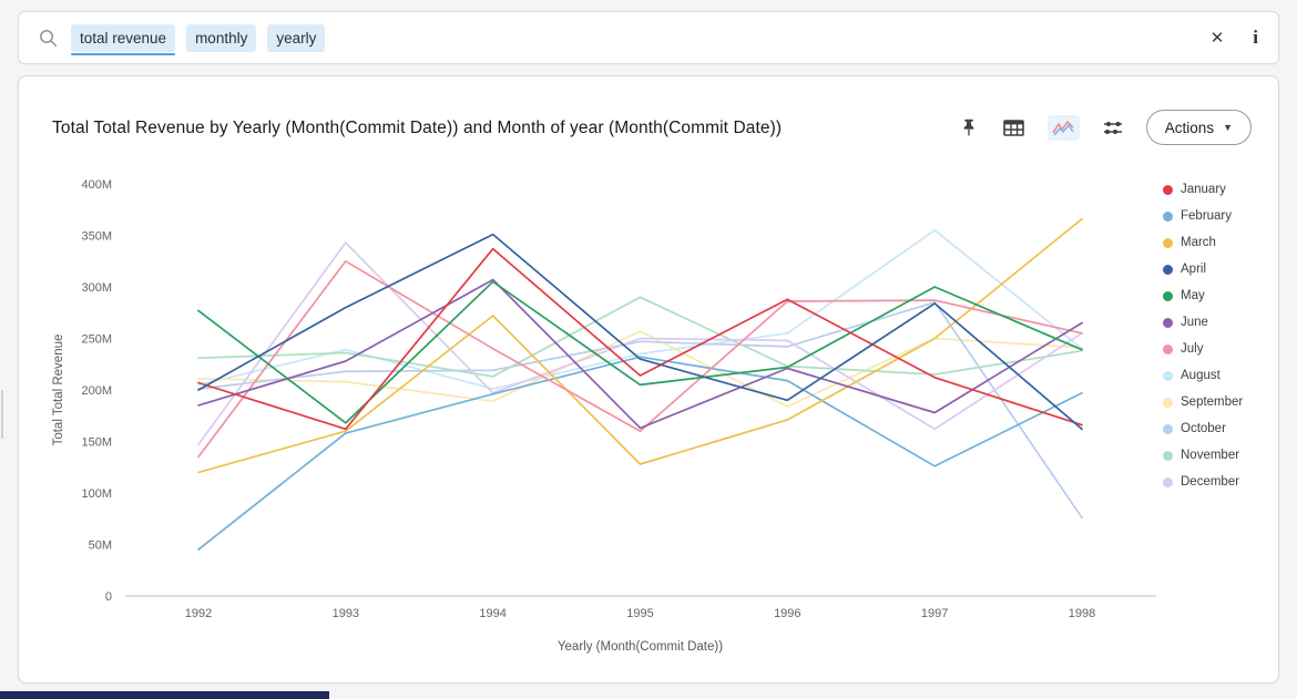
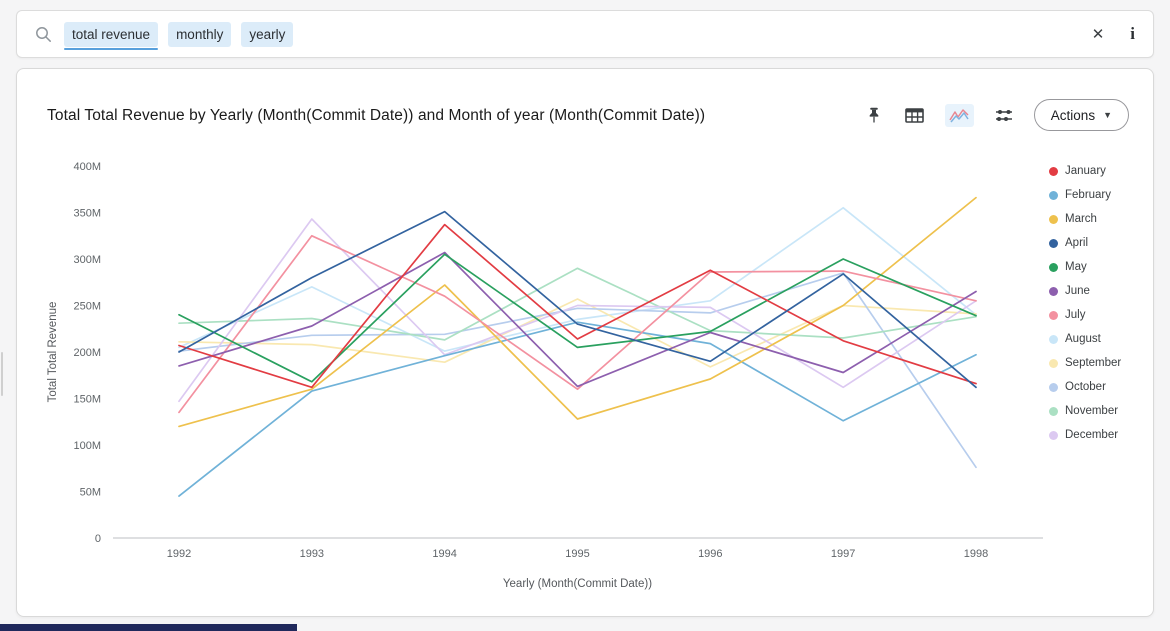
May/1992: 280M -> 240M
August/1993: 240M -> 270M
July/1994: 240M -> 260M
